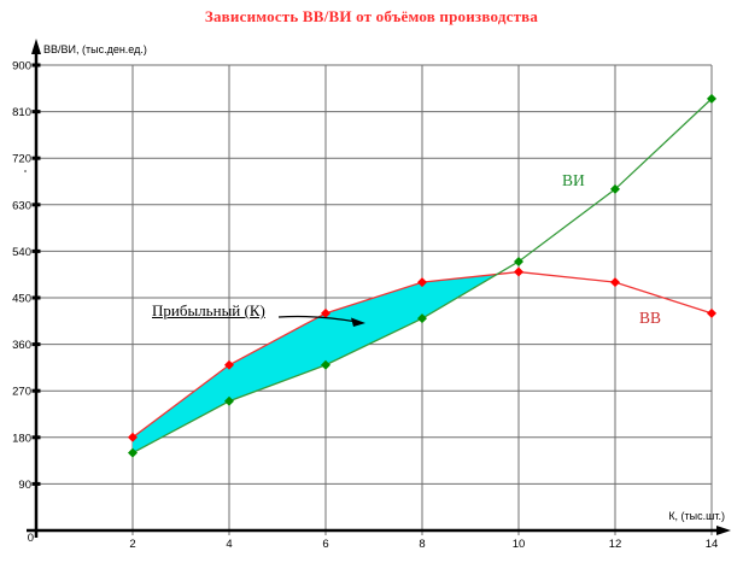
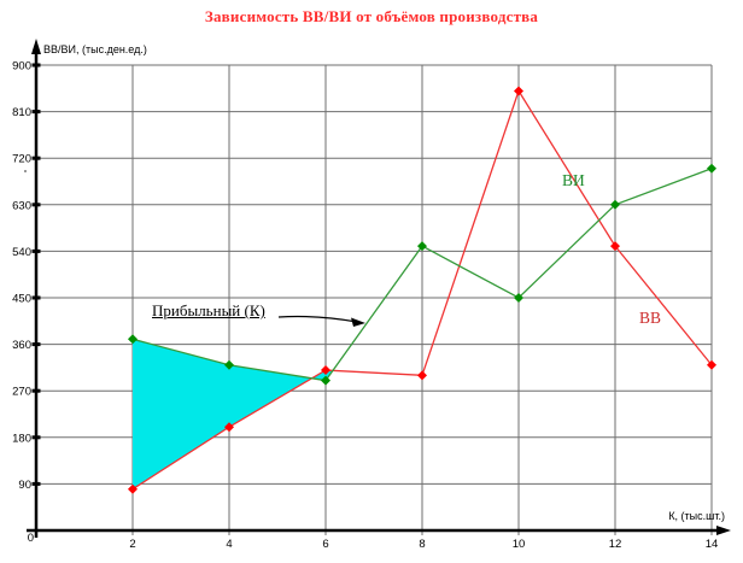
ВВ/2: 180 -> 80
ВИ/2: 150 -> 370
ВВ/4: 320 -> 200
ВИ/4: 250 -> 320
ВВ/6: 420 -> 310
ВИ/6: 320 -> 290
ВВ/8: 480 -> 300
ВИ/8: 410 -> 550
ВВ/10: 500 -> 850
ВИ/10: 520 -> 450
ВВ/12: 480 -> 550
ВИ/12: 660 -> 630
ВВ/14: 420 -> 320
ВИ/14: 840 -> 700
